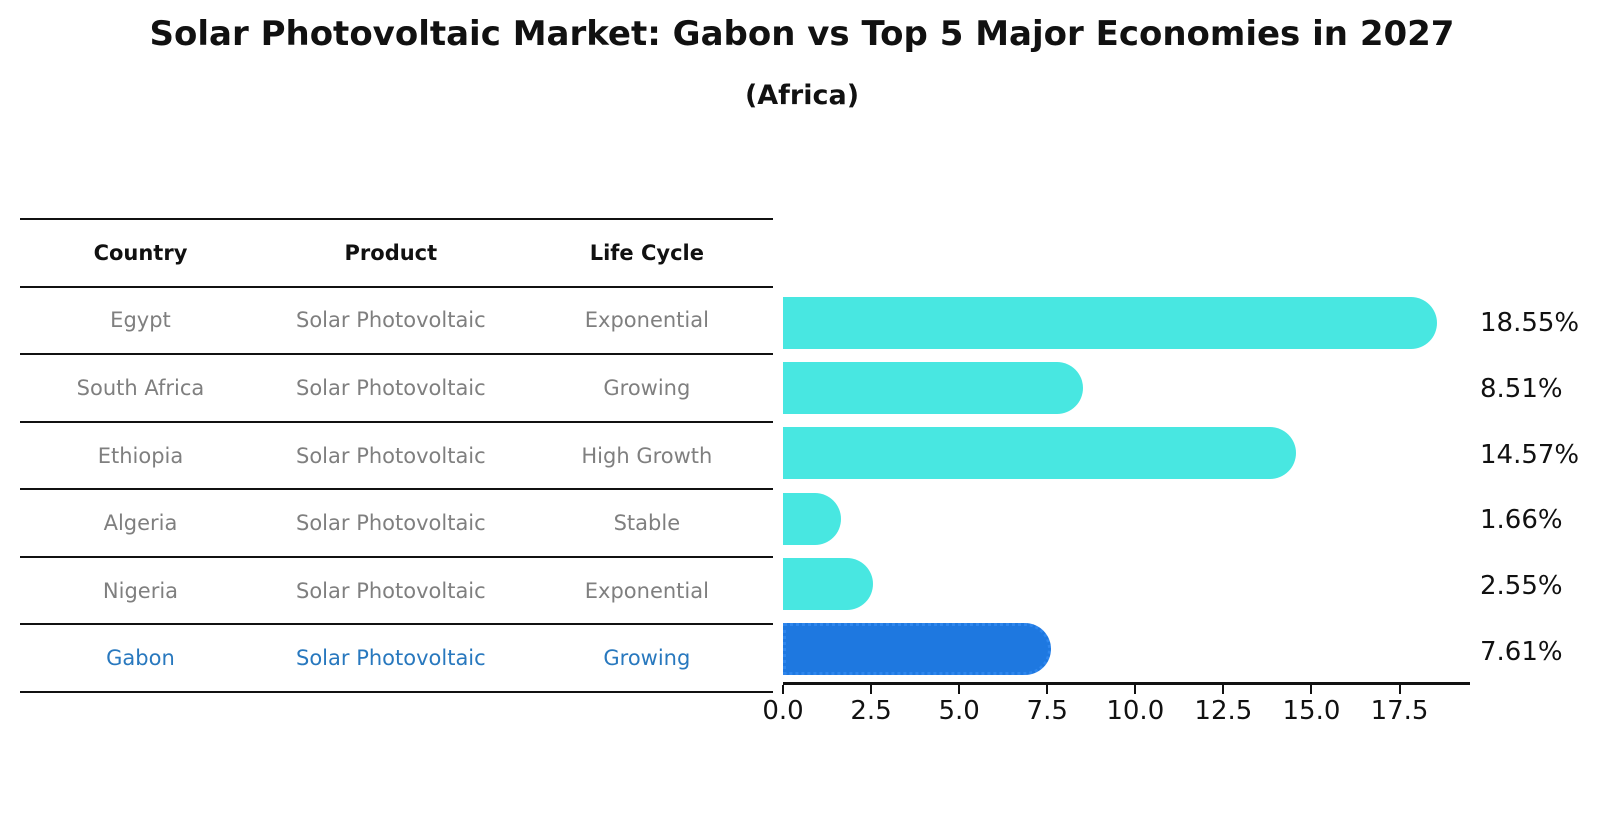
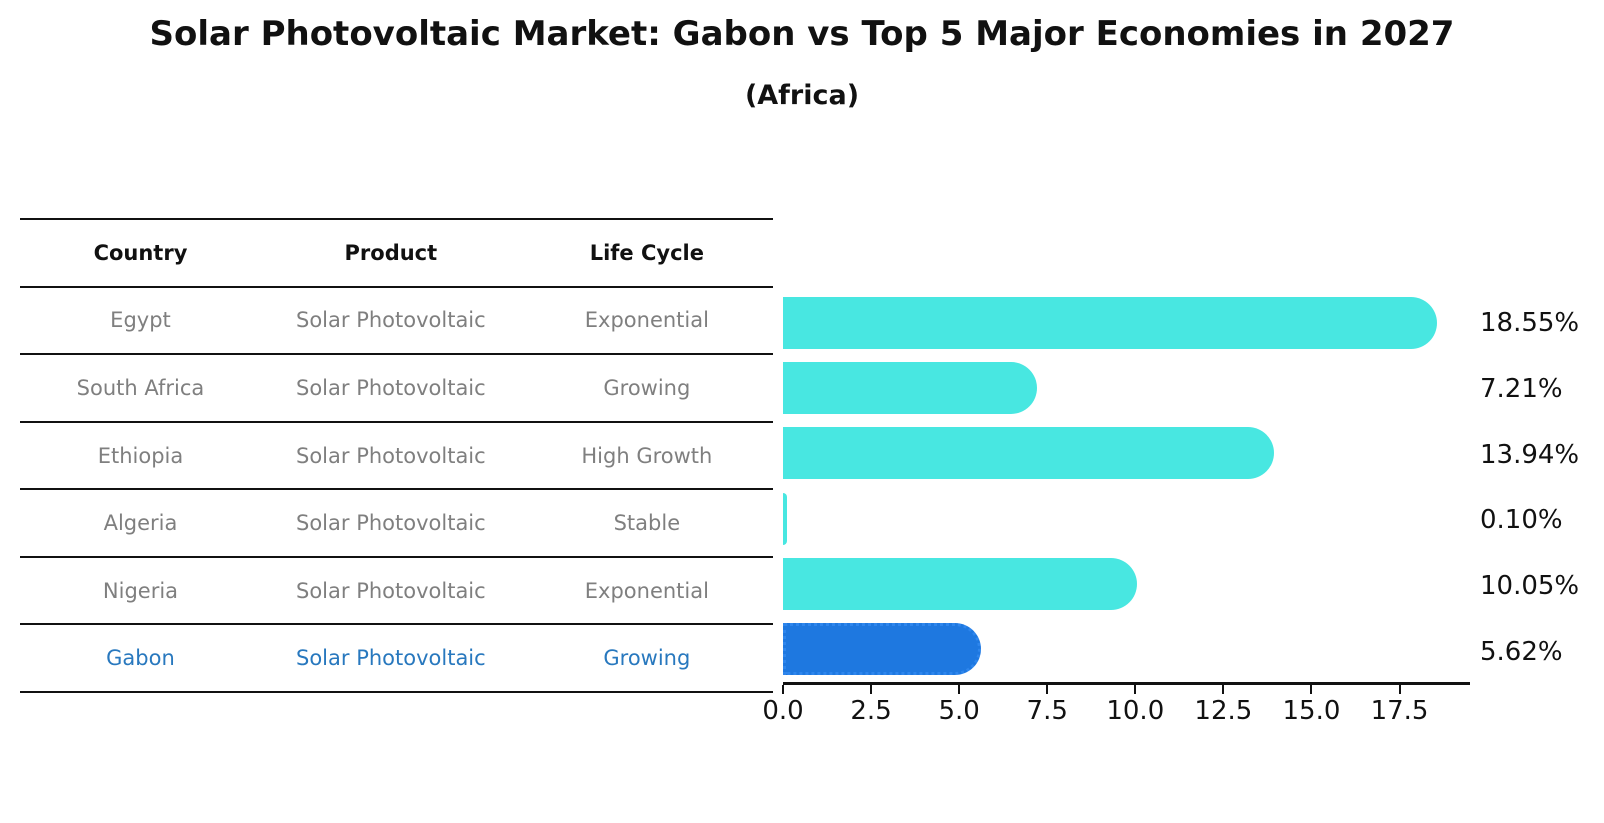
South Africa: 8.51% -> 7.21%
Ethiopia: 14.57% -> 13.94%
Algeria: 1.66% -> 0.10%
Nigeria: 2.55% -> 10.05%
Gabon: 7.61% -> 5.62%
